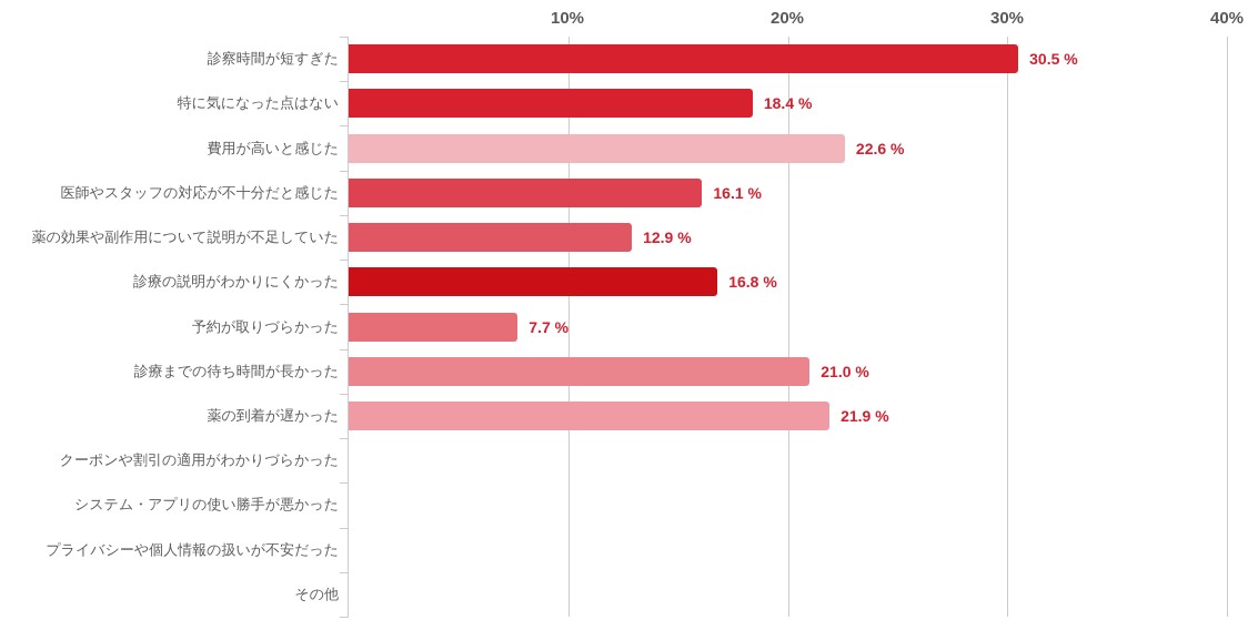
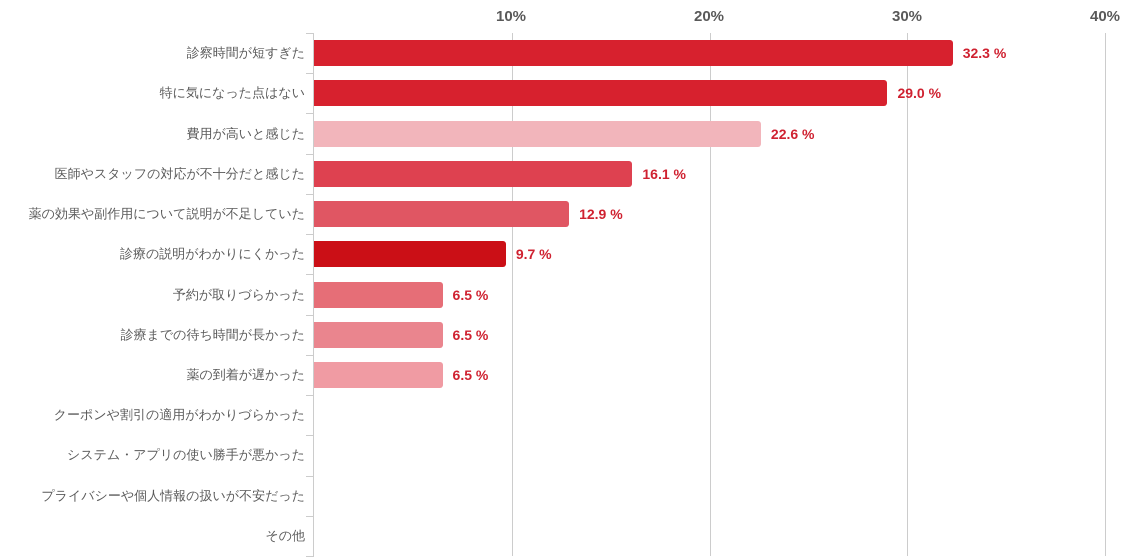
診察時間が短すぎた: 30.5 -> 32.3
特に気になった点はない: 18.4 -> 29.0
診療の説明がわかりにくかった: 16.8 -> 9.7
予約が取りづらかった: 7.7 -> 6.5
診療までの待ち時間が長かった: 21.0 -> 6.5
薬の到着が遅かった: 21.9 -> 6.5
